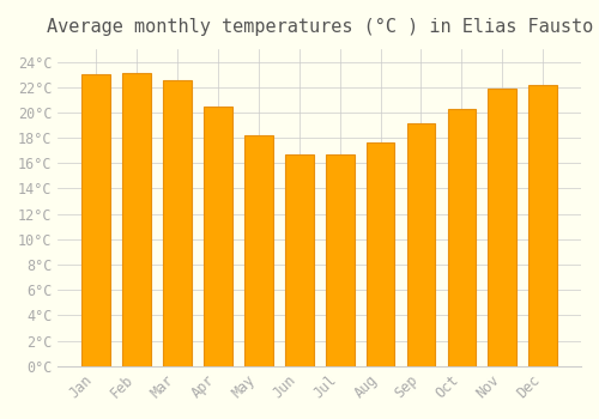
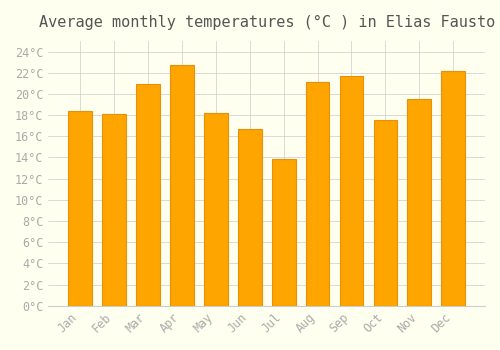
Jan: 23.0°C -> 18.4°C
Feb: 23.1°C -> 18.1°C
Mar: 22.5°C -> 20.9°C
Apr: 20.5°C -> 22.7°C
Jul: 16.7°C -> 13.9°C
Aug: 17.6°C -> 21.1°C
Sep: 19.1°C -> 21.7°C
Oct: 20.3°C -> 17.5°C
Nov: 21.9°C -> 19.5°C
